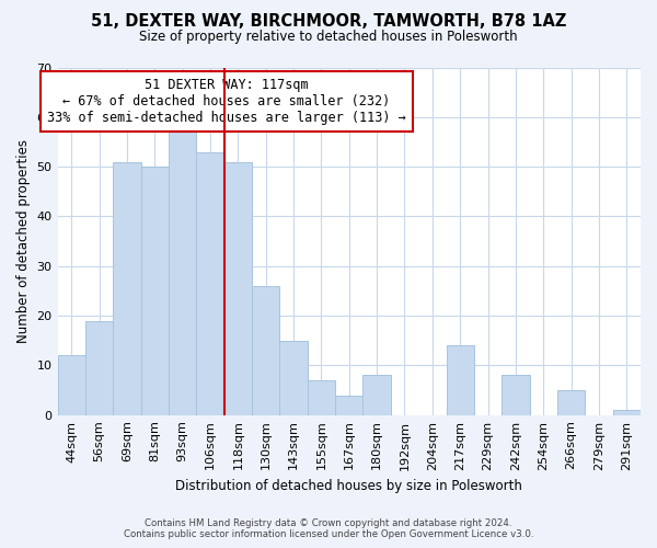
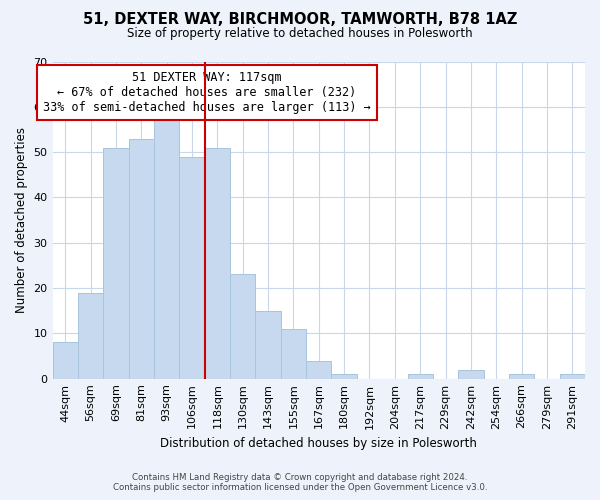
44sqm: 12 -> 8
81sqm: 50 -> 53
106sqm: 53 -> 49
130sqm: 26 -> 23
155sqm: 7 -> 11
180sqm: 8 -> 1
217sqm: 14 -> 1
242sqm: 8 -> 2
266sqm: 5 -> 1
